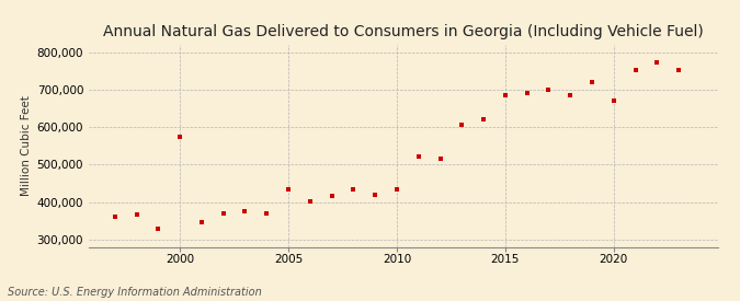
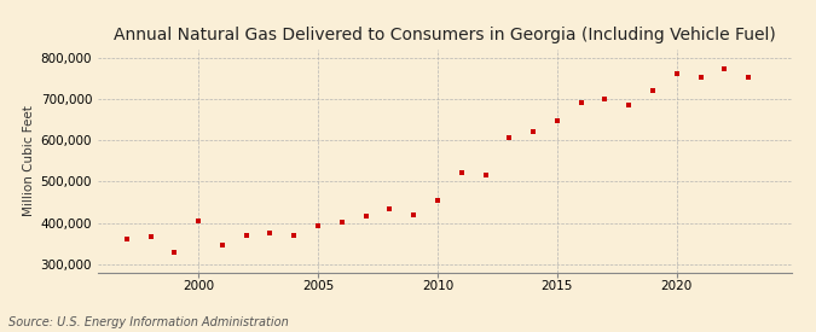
2000: 575,000 -> 405,000
2005: 435,000 -> 392,000
2010: 435,000 -> 455,000
2015: 685,000 -> 648,000
2020: 670,000 -> 762,000
